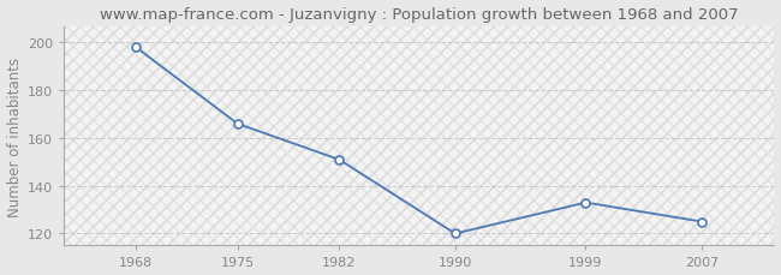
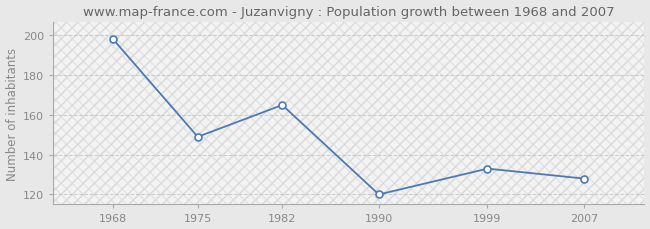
1975: 166 -> 149
1982: 151 -> 165
2007: 125 -> 128
